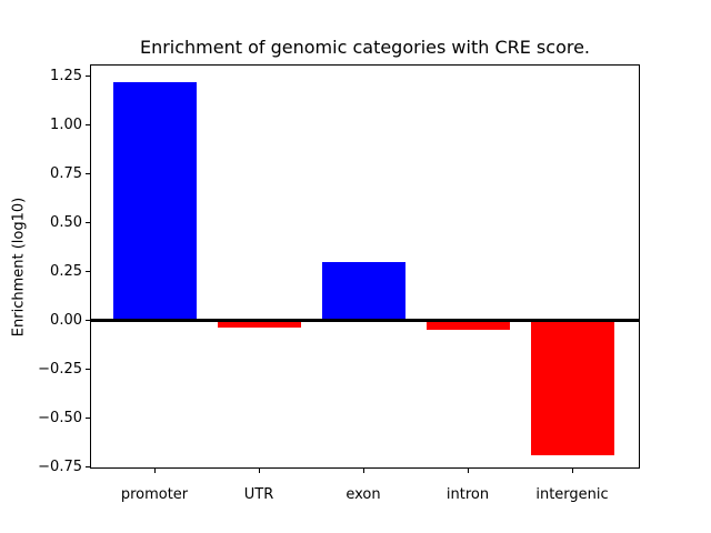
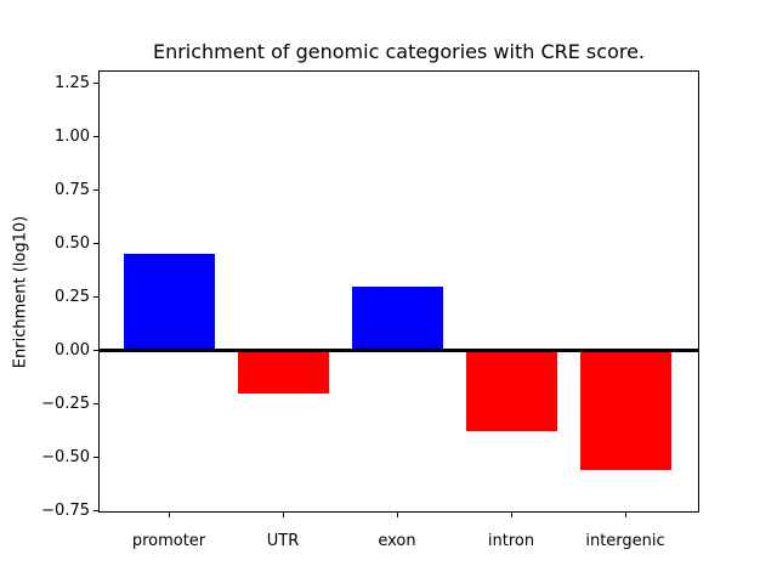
promoter: 1.22 -> 0.45
UTR: -0.04 -> -0.20
intron: -0.05 -> -0.38
intergenic: -0.69 -> -0.56
